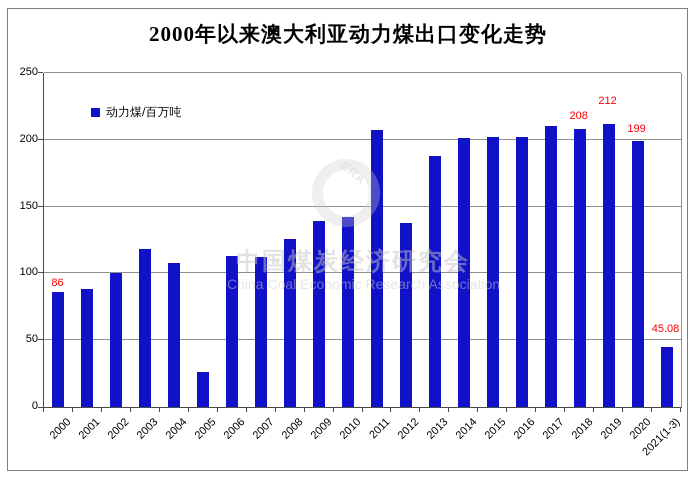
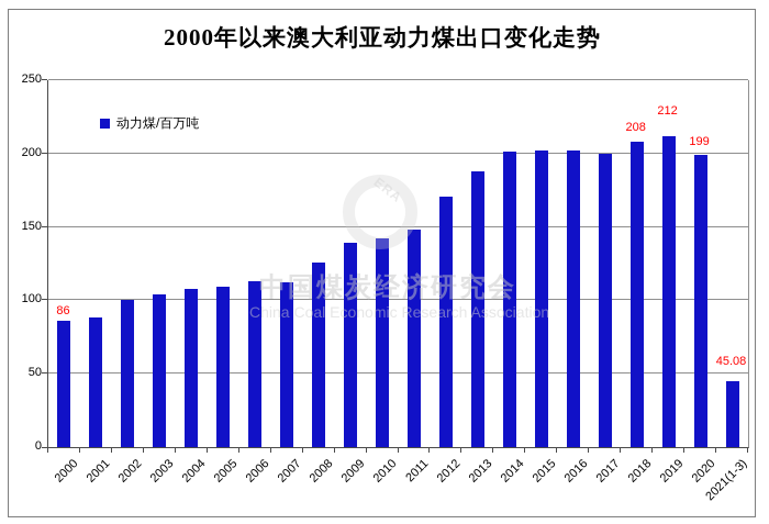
2003: 118 -> 104
2005: 26 -> 109
2011: 207 -> 148
2012: 138 -> 171
2017: 210 -> 200
